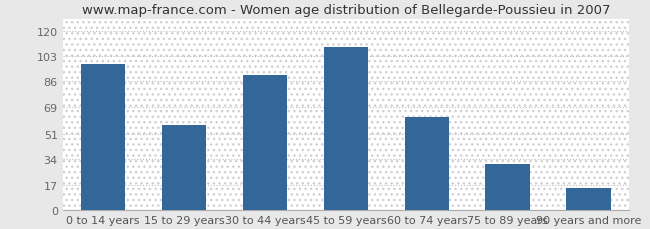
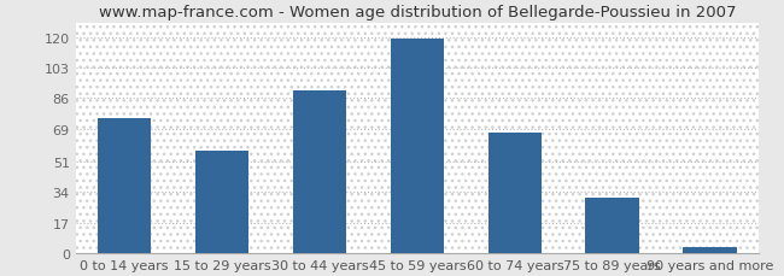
0 to 14 years: 98 -> 75
45 to 59 years: 109 -> 119
60 to 74 years: 62 -> 67
90 years and more: 15 -> 3
